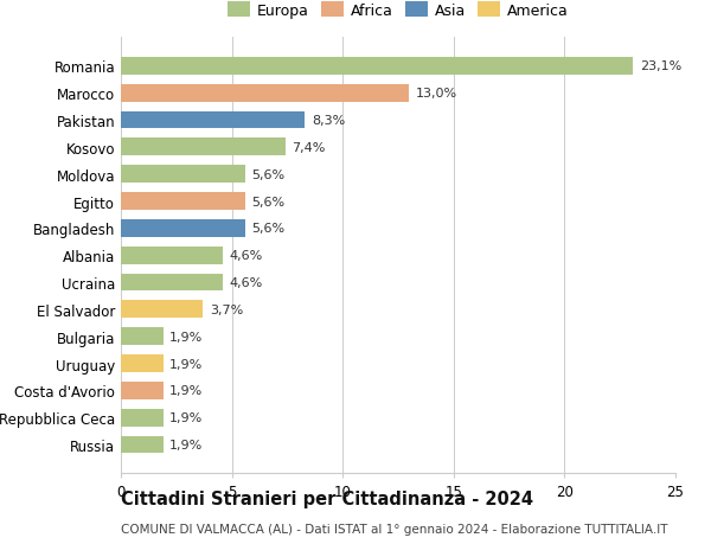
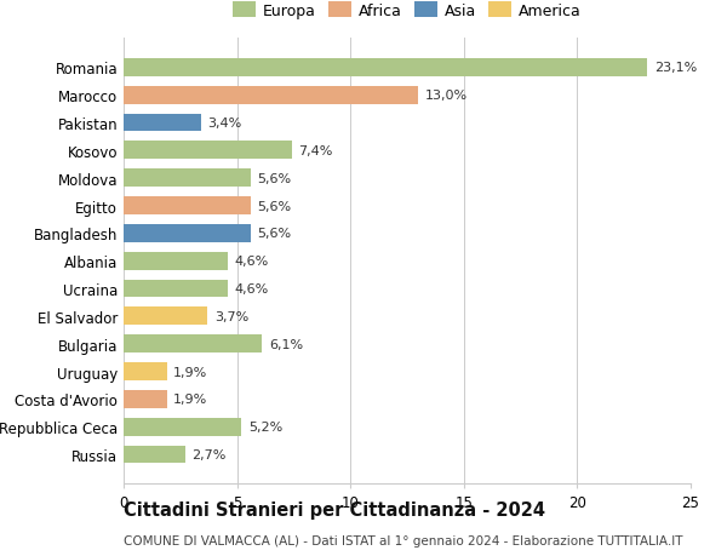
Pakistan: 8,3% -> 3,4%
Bulgaria: 1,9% -> 6,1%
Repubblica Ceca: 1,9% -> 5,2%
Russia: 1,9% -> 2,7%
